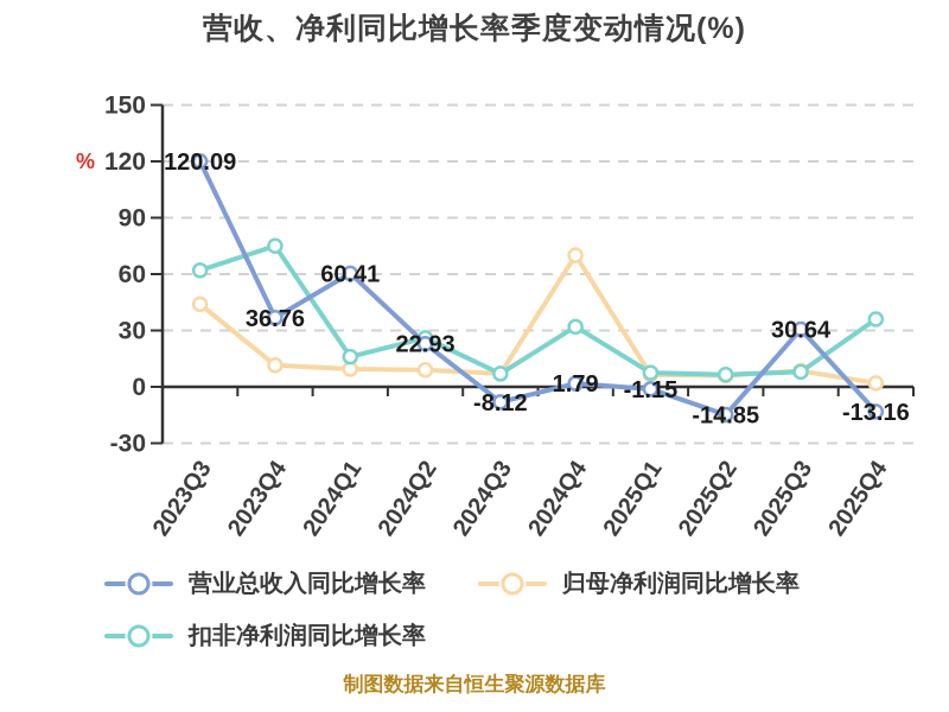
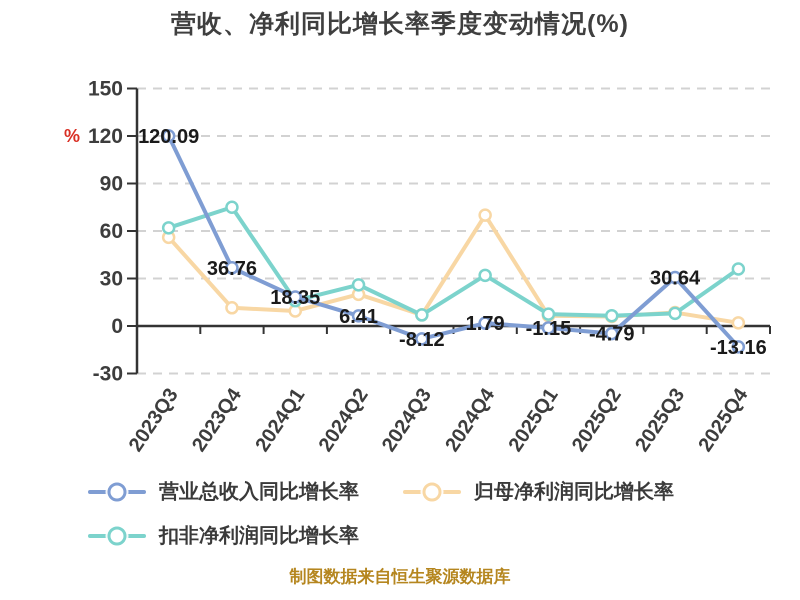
归母净利润同比增长率/2023Q3: 44 -> 56
营业总收入同比增长率/2024Q1: 60.41 -> 18.35
营业总收入同比增长率/2024Q2: 22.93 -> 6.41
归母净利润同比增长率/2024Q2: 9 -> 20
营业总收入同比增长率/2025Q2: -14.85 -> -4.79
